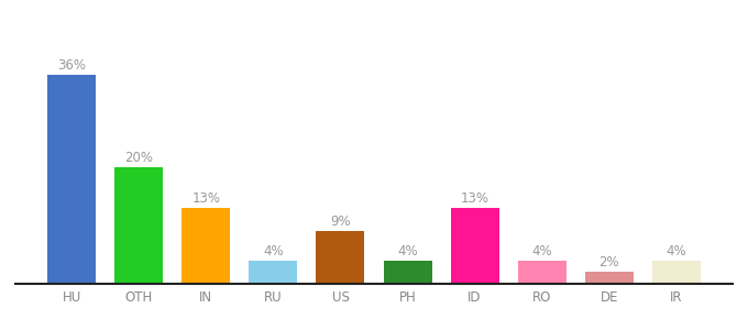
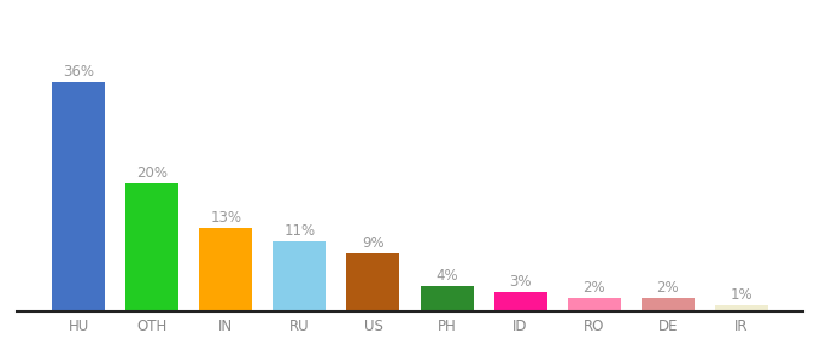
RU: 4% -> 11%
ID: 13% -> 3%
RO: 4% -> 2%
IR: 4% -> 1%
